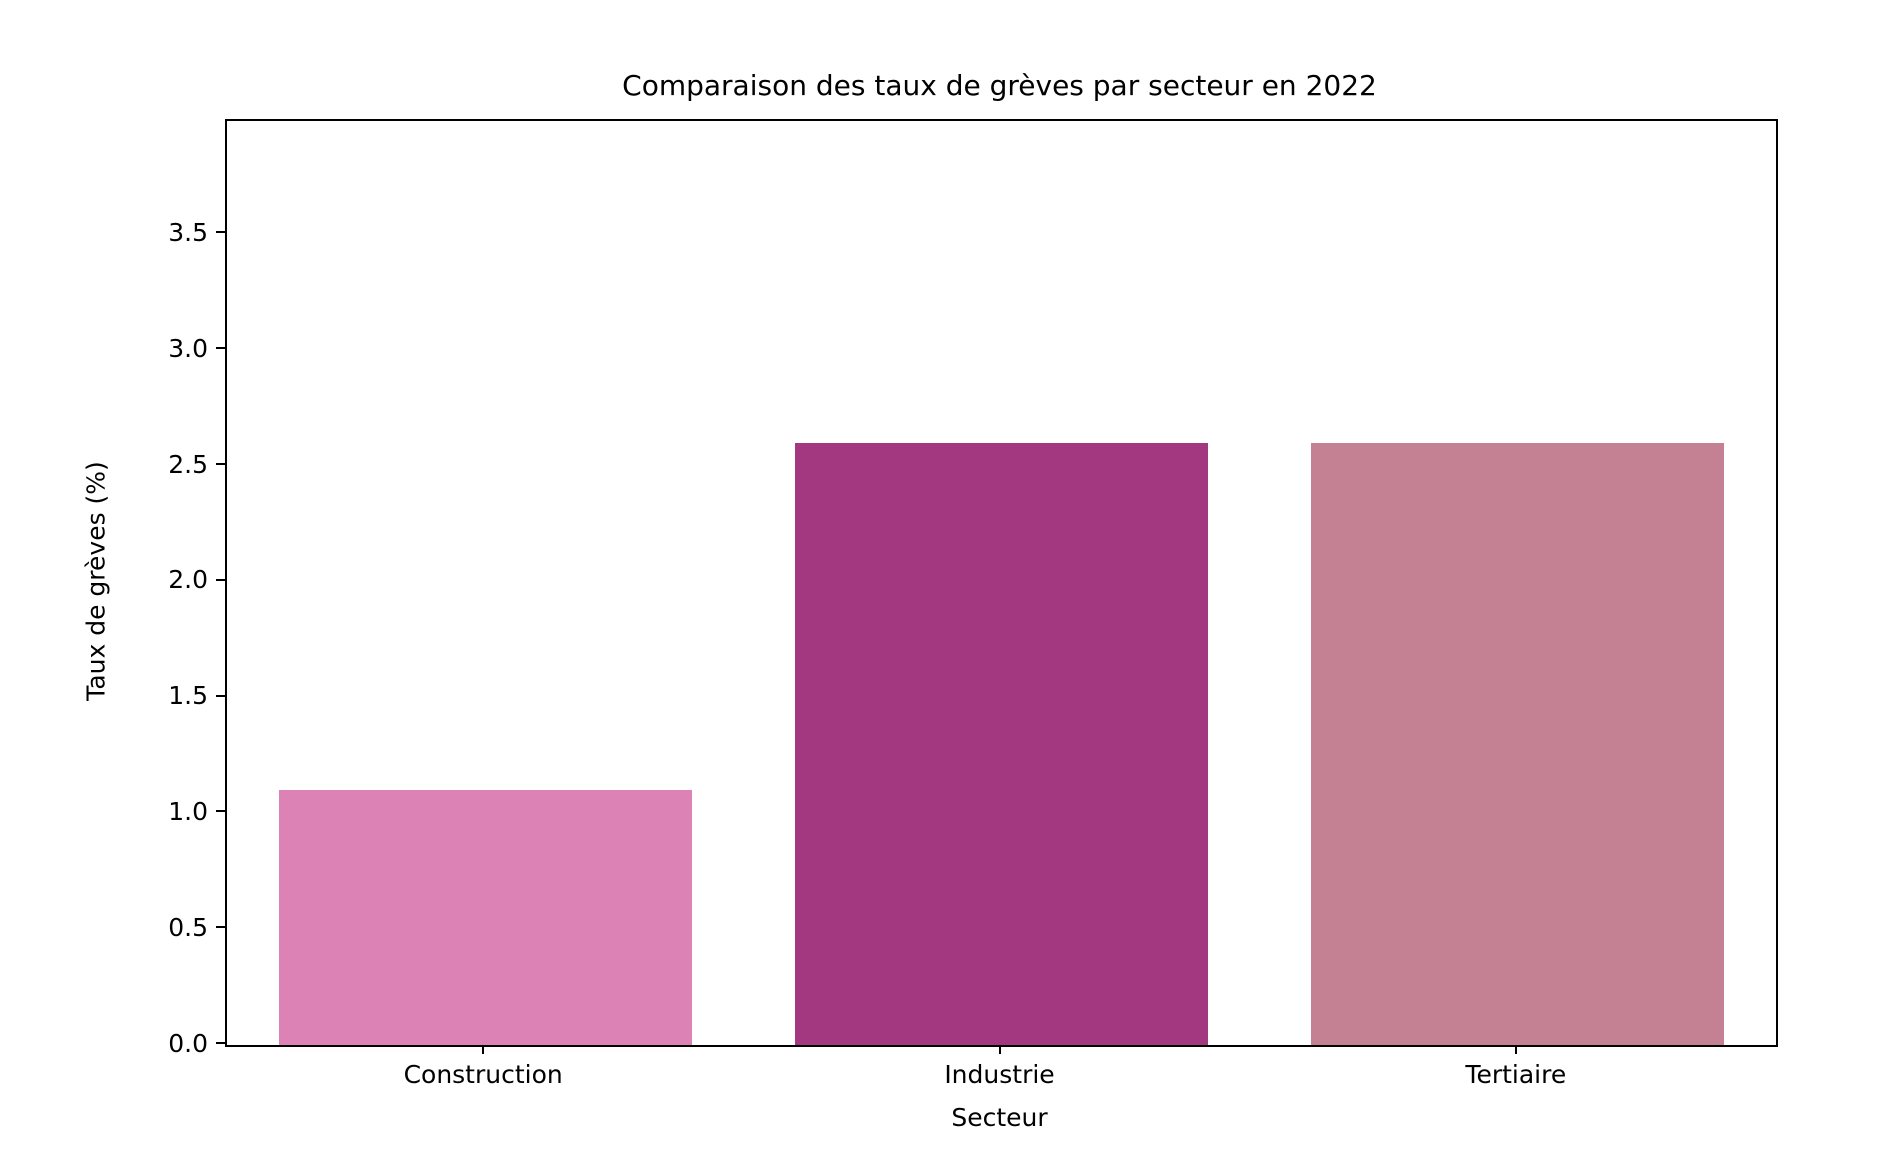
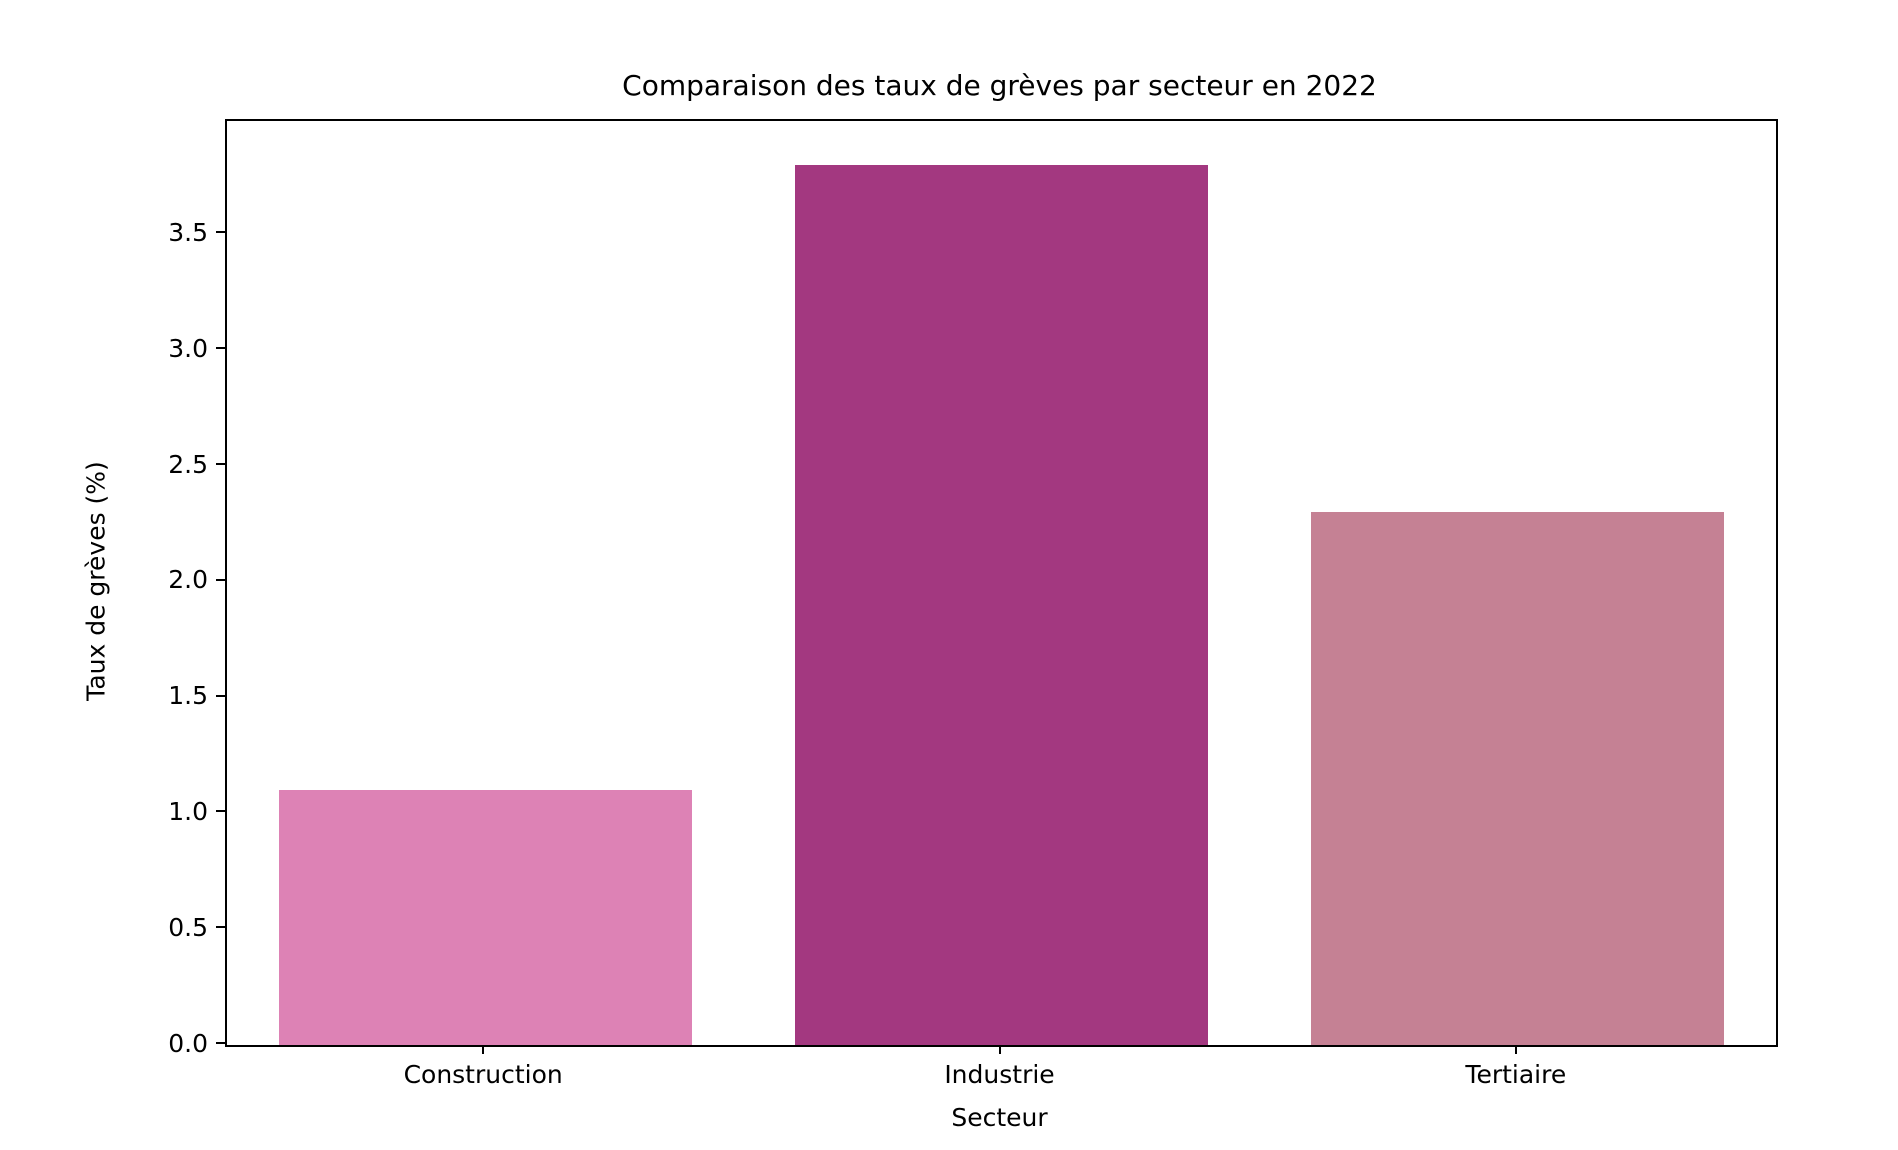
Industrie: 2.6 -> 3.8
Tertiaire: 2.6 -> 2.3
